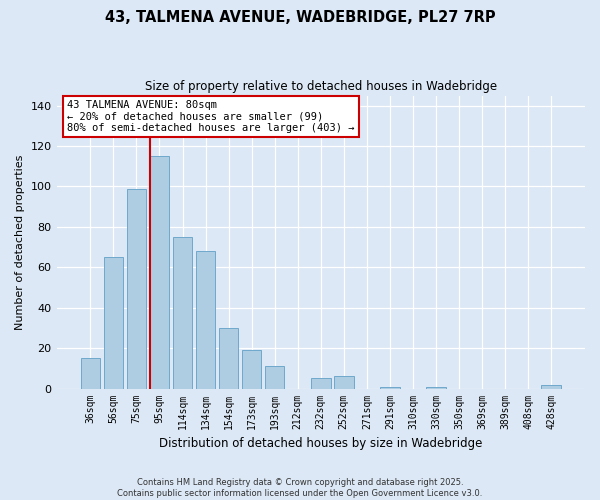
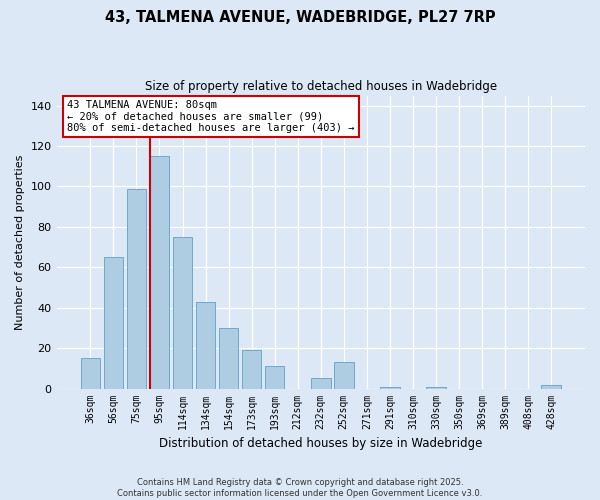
134sqm: 68 -> 43
252sqm: 6 -> 13
